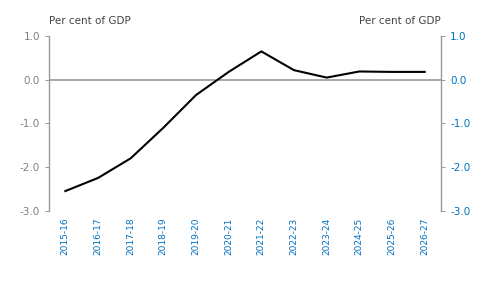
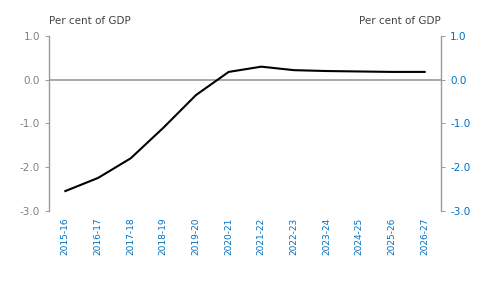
2021-22: 0.65 -> 0.30
2023-24: 0.05 -> 0.20
